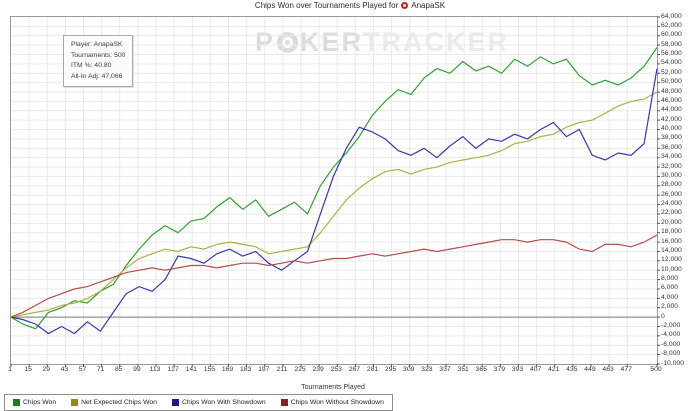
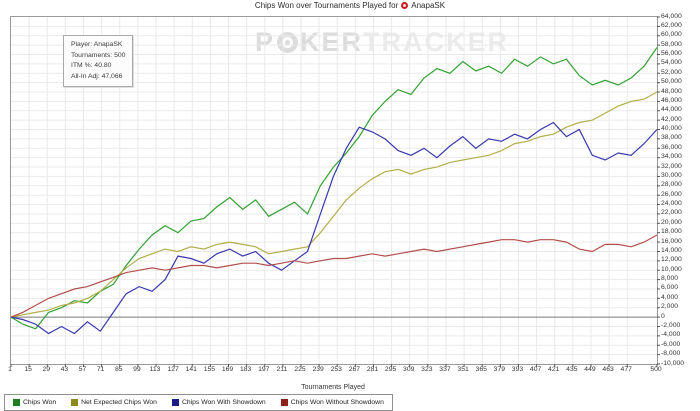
Chips Won With Showdown/500: 53000 -> 40000
